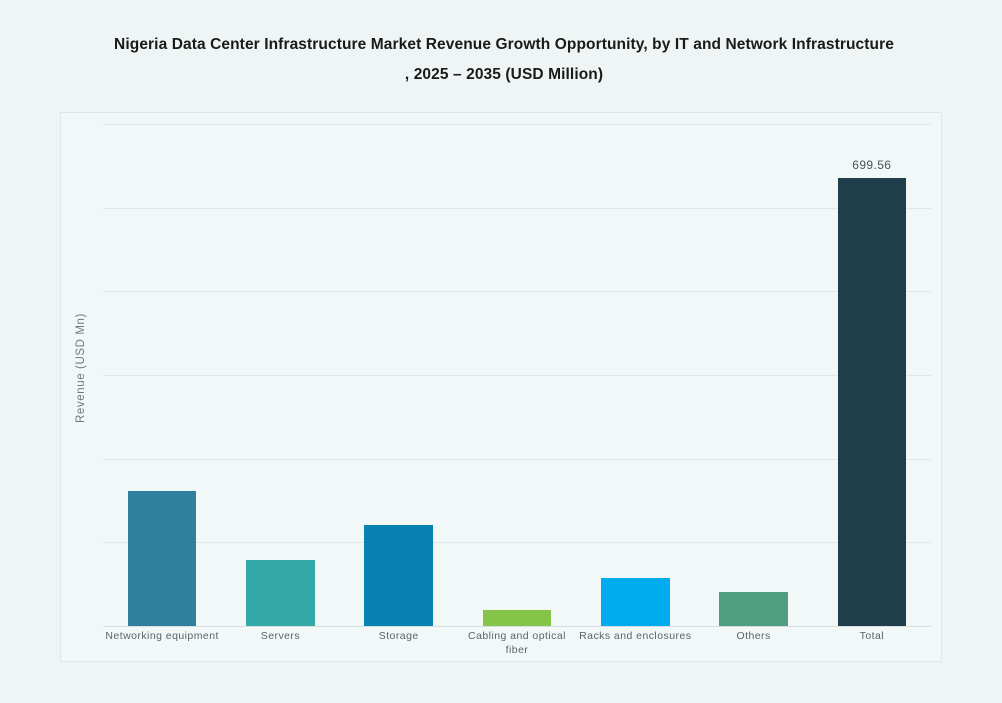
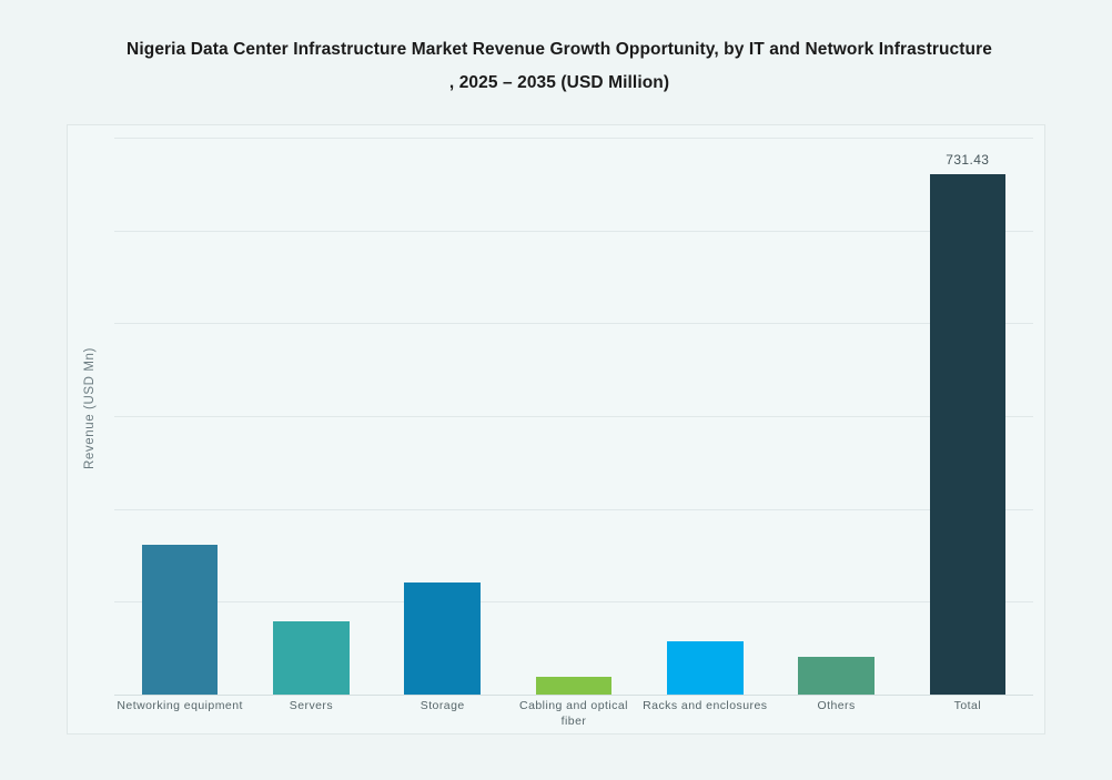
Total: 699.56 -> 731.43
